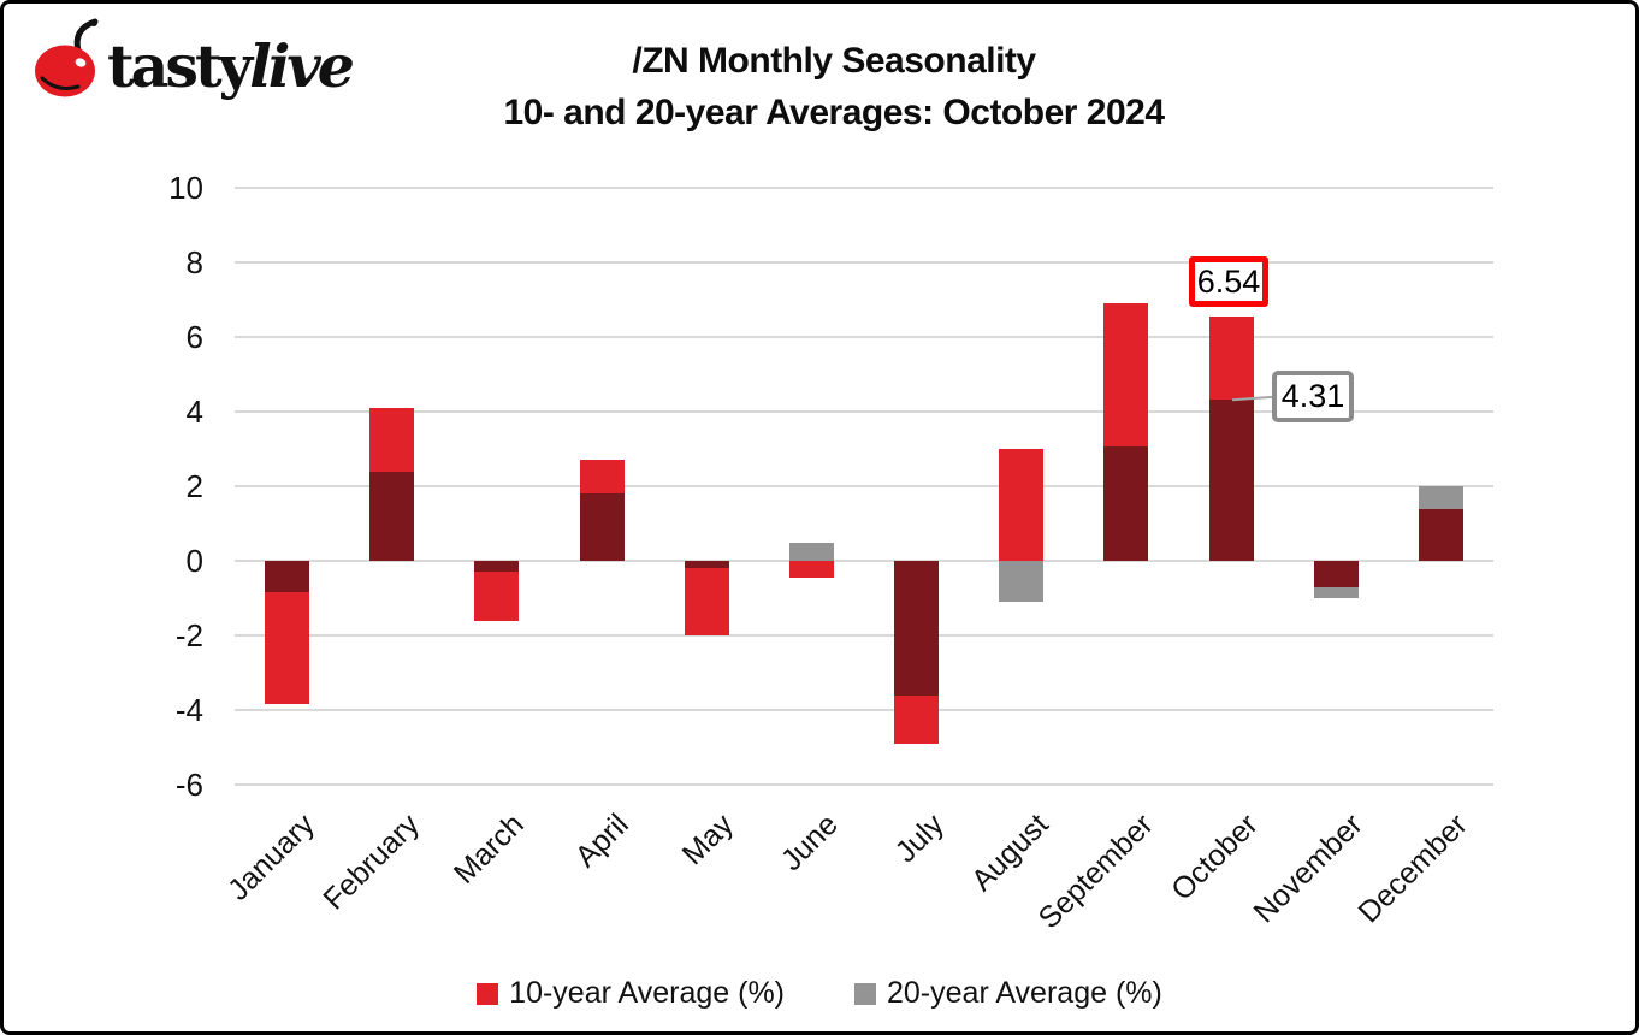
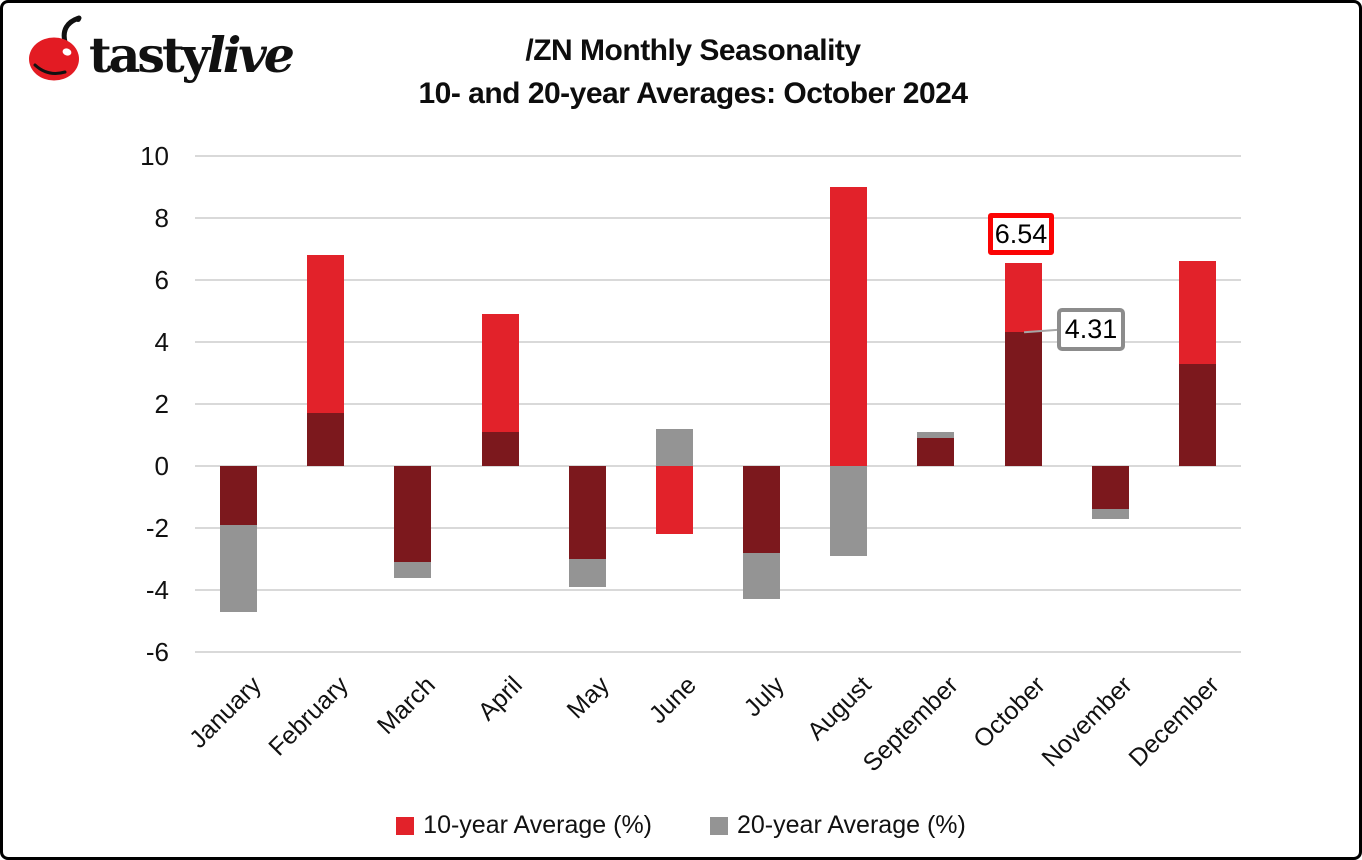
10-year Average (%)/January: -3.9 -> -1.9
20-year Average (%)/January: -0.8 -> -4.7
10-year Average (%)/February: 4.1 -> 6.8
20-year Average (%)/February: 2.4 -> 1.7
10-year Average (%)/March: -1.6 -> -3.1
20-year Average (%)/March: -0.3 -> -3.6
10-year Average (%)/April: 2.7 -> 4.9
20-year Average (%)/April: 1.8 -> 1.1
10-year Average (%)/May: -2.0 -> -3.0
20-year Average (%)/May: -0.2 -> -3.9
10-year Average (%)/June: -0.5 -> -2.2
20-year Average (%)/June: 0.5 -> 1.2
10-year Average (%)/July: -4.9 -> -2.8
20-year Average (%)/July: -3.6 -> -4.3
10-year Average (%)/August: 3.0 -> 9.0
20-year Average (%)/August: -1.1 -> -2.9
10-year Average (%)/September: 6.9 -> 0.9
20-year Average (%)/September: 3.0 -> 1.1
10-year Average (%)/November: -0.7 -> -1.4
20-year Average (%)/November: -1.0 -> -1.7
10-year Average (%)/December: 1.4 -> 6.6
20-year Average (%)/December: 2.0 -> 3.3
